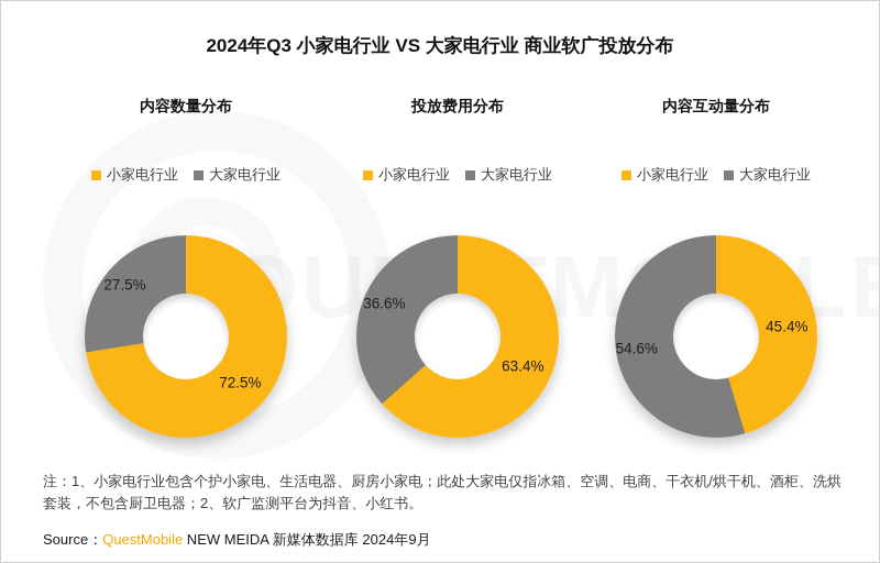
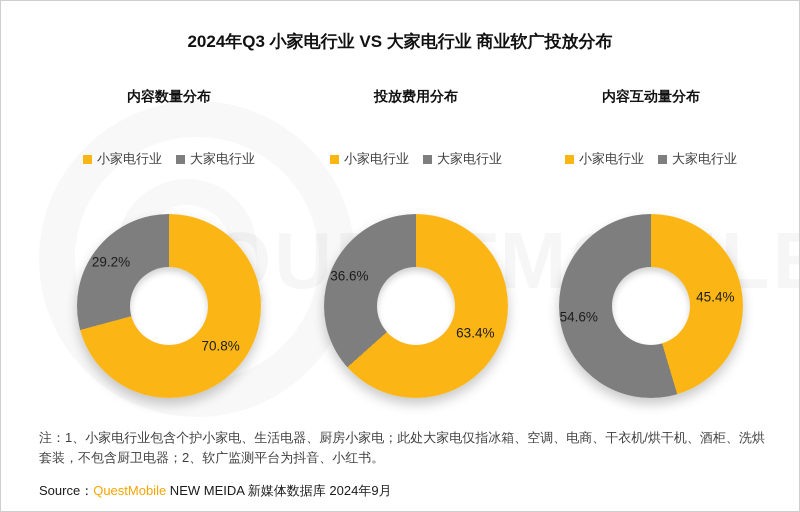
内容数量分布/小家电行业: 72.5% -> 70.8%
内容数量分布/大家电行业: 27.5% -> 29.2%
